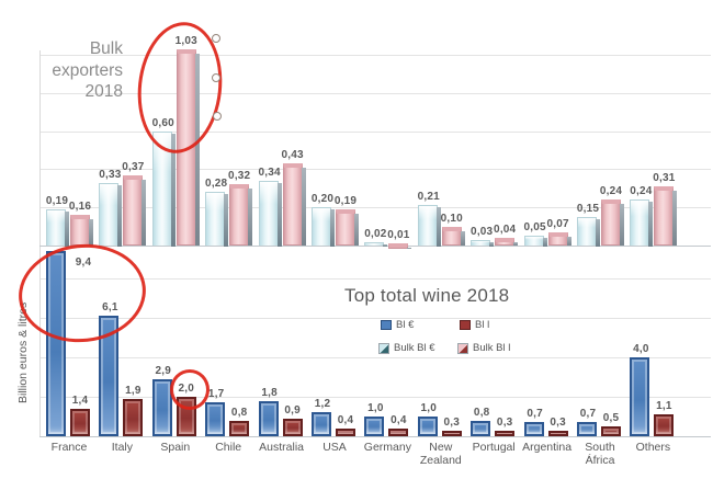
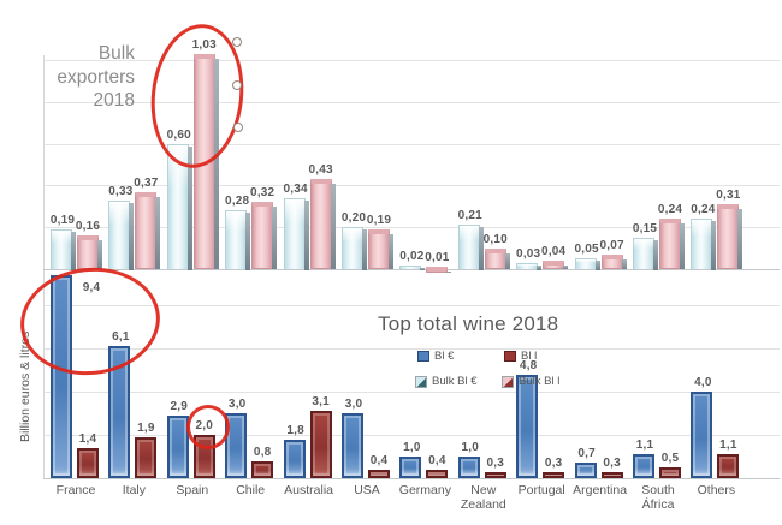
Top total wine 2018/Bl €/Chile: 1,7 -> 3,0
Top total wine 2018/Bl l/Australia: 0,9 -> 3,1
Top total wine 2018/Bl €/USA: 1,2 -> 3,0
Top total wine 2018/Bl €/Portugal: 0,8 -> 4,8
Top total wine 2018/Bl €/South África: 0,7 -> 1,1
